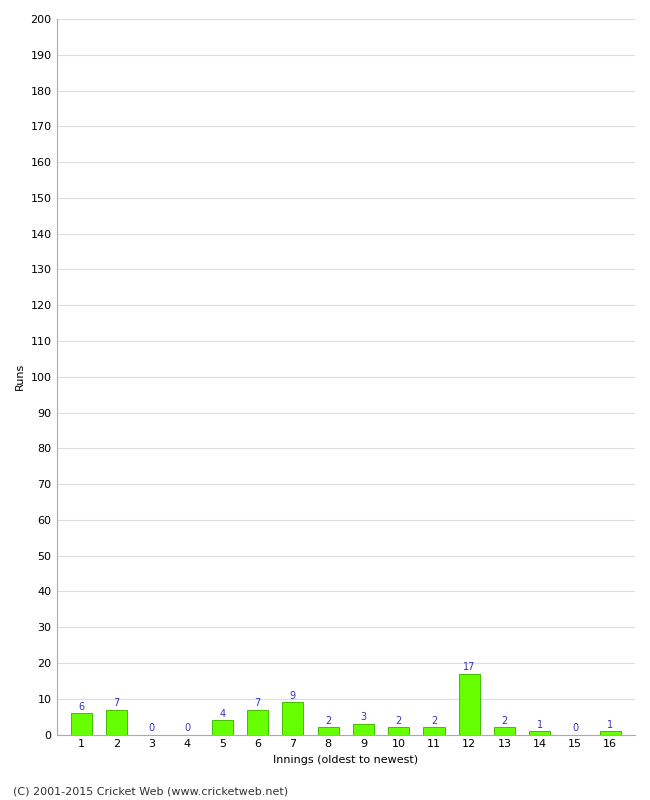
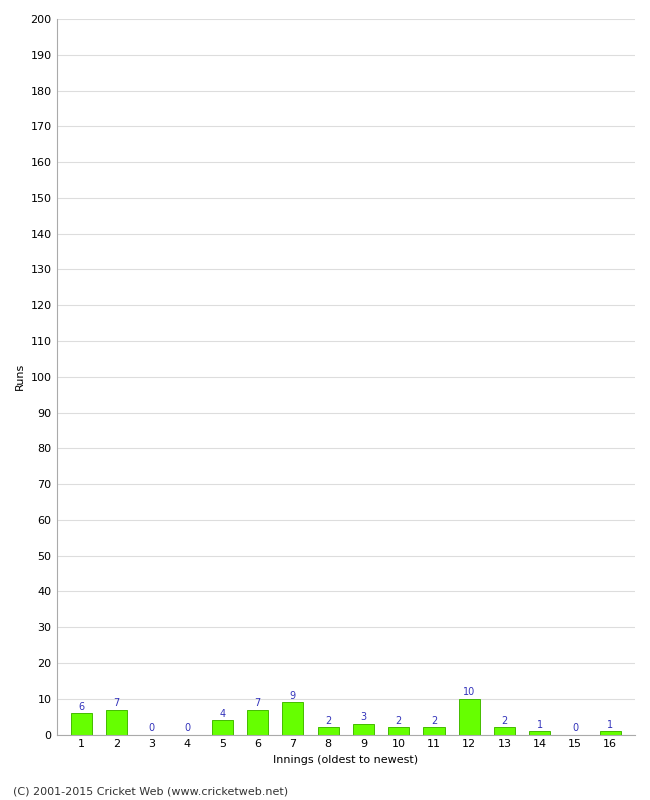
12: 17 -> 10
